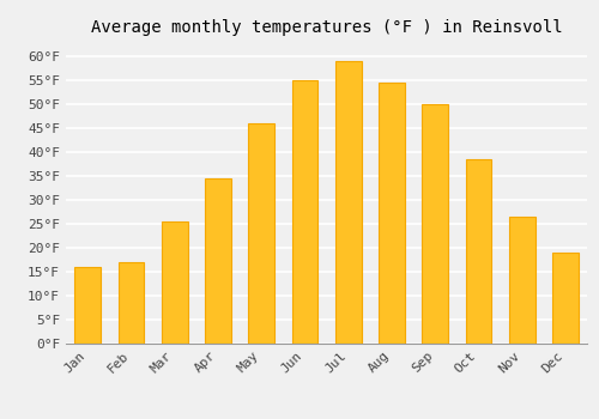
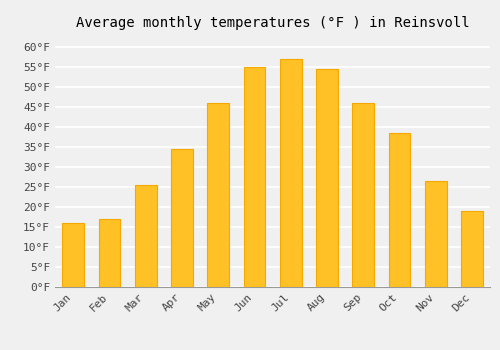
Jul: 59.0°F -> 57.0°F
Sep: 50.0°F -> 46.0°F
